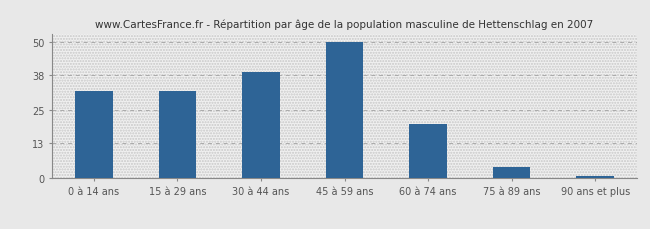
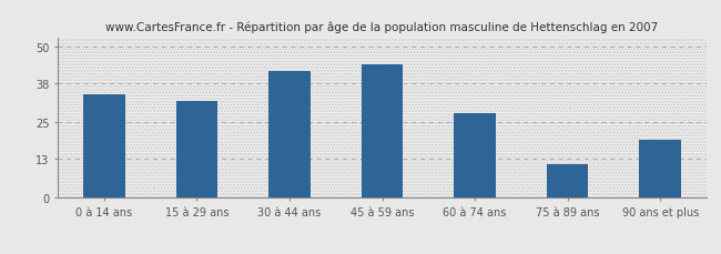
0 à 14 ans: 32 -> 34
30 à 44 ans: 39 -> 42
45 à 59 ans: 50 -> 44
60 à 74 ans: 20 -> 28
75 à 89 ans: 4 -> 11
90 ans et plus: 1 -> 19
